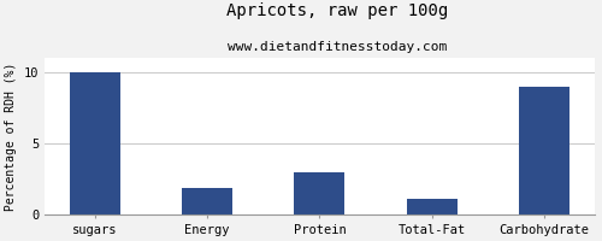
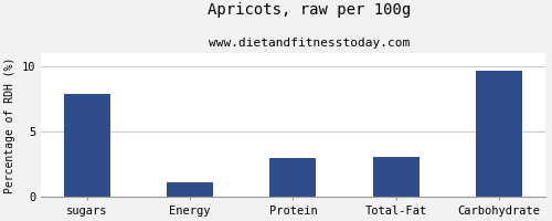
sugars: 10.0 -> 7.9
Energy: 1.9 -> 1.1
Total-Fat: 1.1 -> 3.1
Carbohydrate: 9.0 -> 9.7
